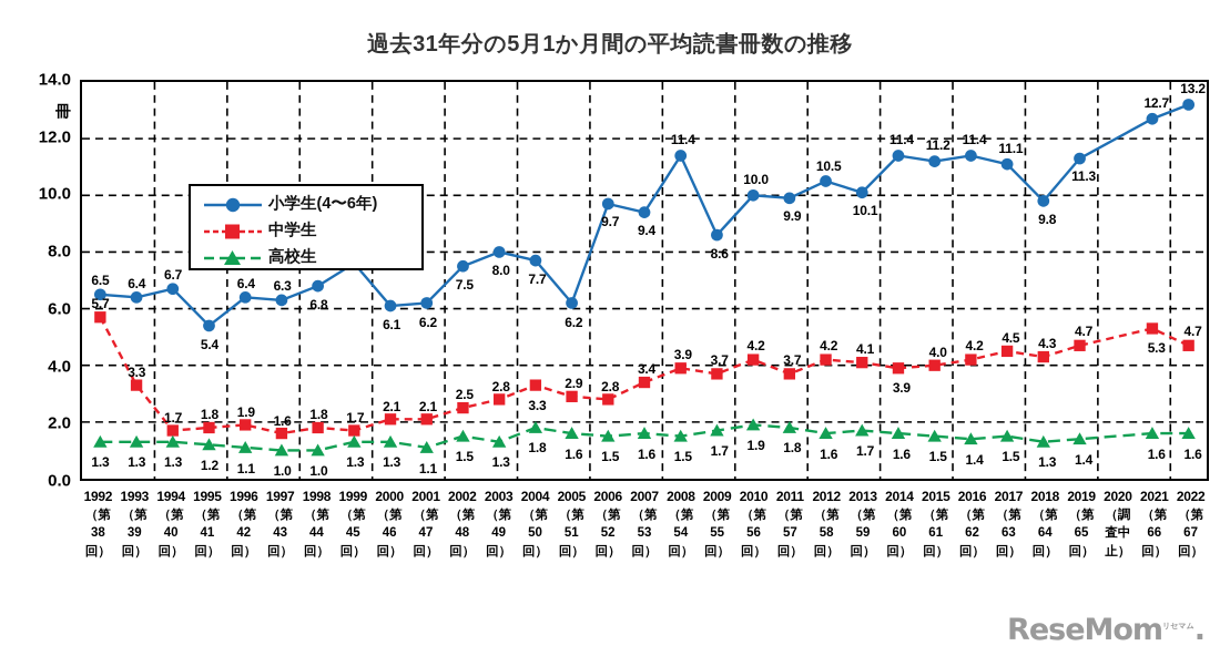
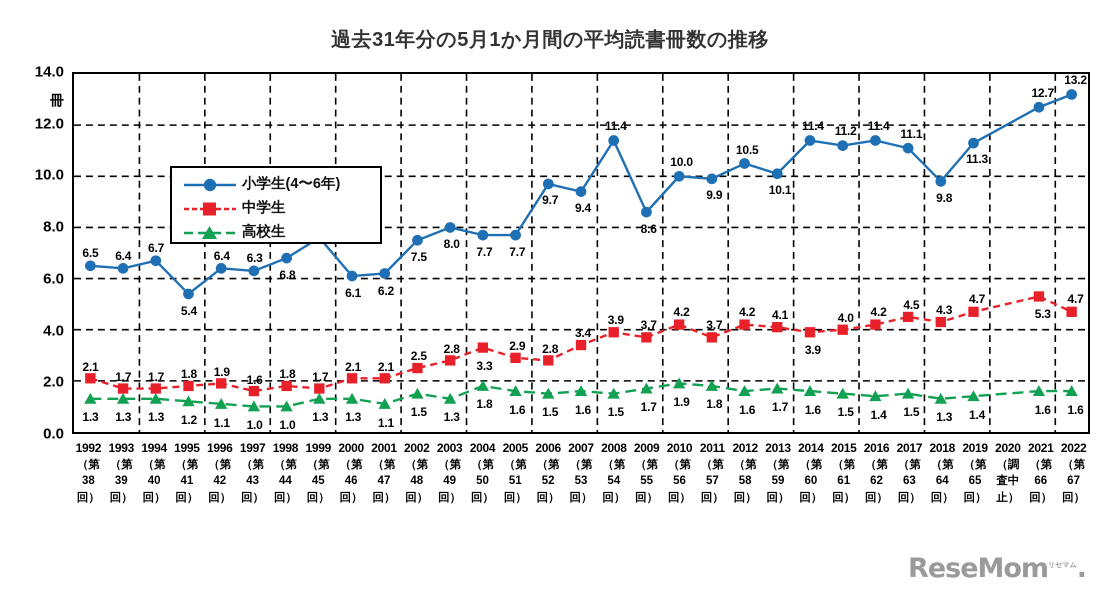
中学生/1992: 5.7 -> 2.1
中学生/1993: 3.3 -> 1.7
小学生(4〜6年)/2005: 6.2 -> 7.7
